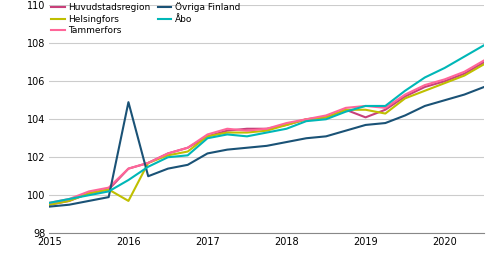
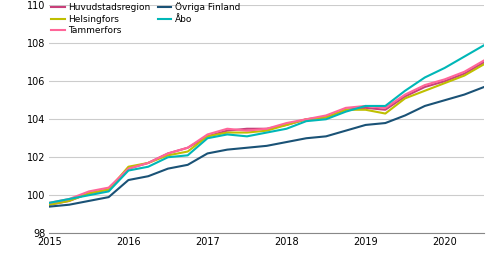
Helsingfors/2016: 99.7 -> 101.5
Övriga Finland/2016: 104.9 -> 100.8
Åbo/2016: 100.8 -> 101.3
Huvudstadsregion/2019: 104.1 -> 104.6
